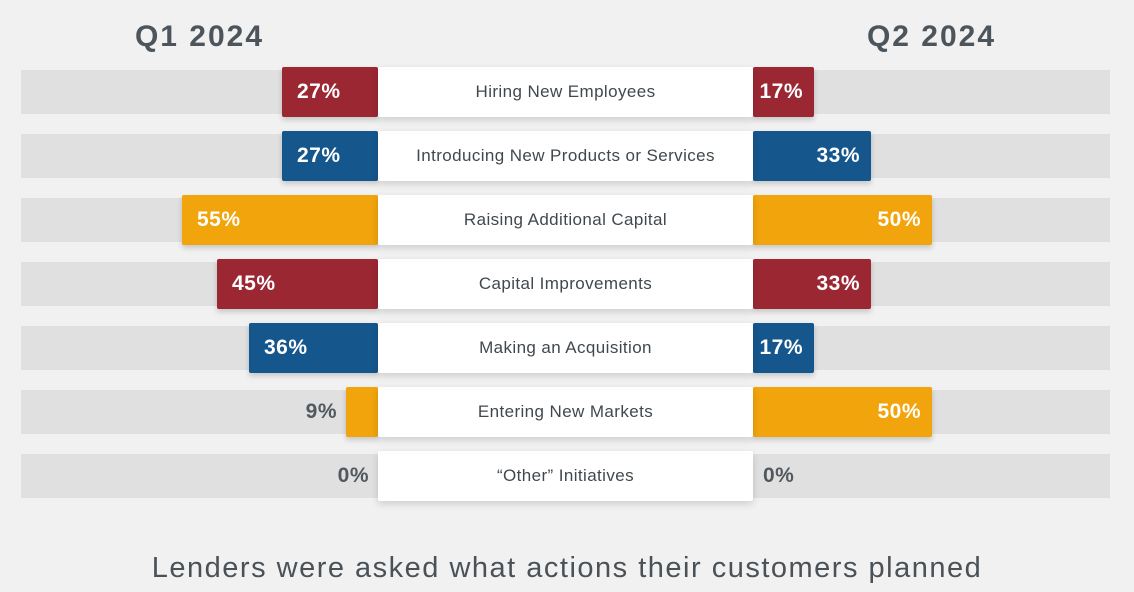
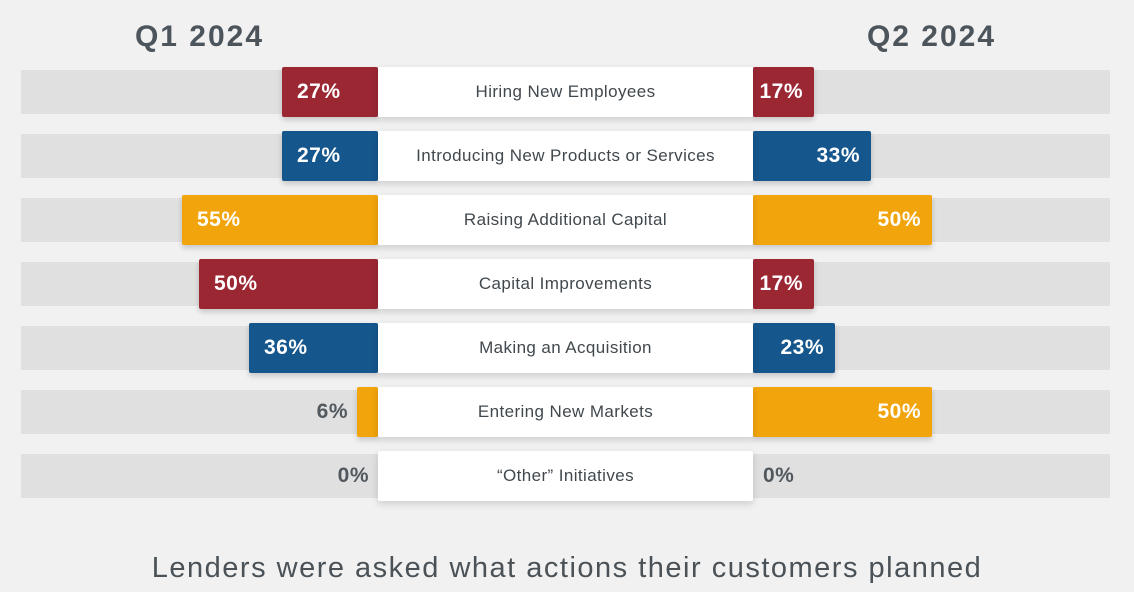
Q1 2024/Capital Improvements: 45% -> 50%
Q2 2024/Capital Improvements: 33% -> 17%
Q2 2024/Making an Acquisition: 17% -> 23%
Q1 2024/Entering New Markets: 9% -> 6%
